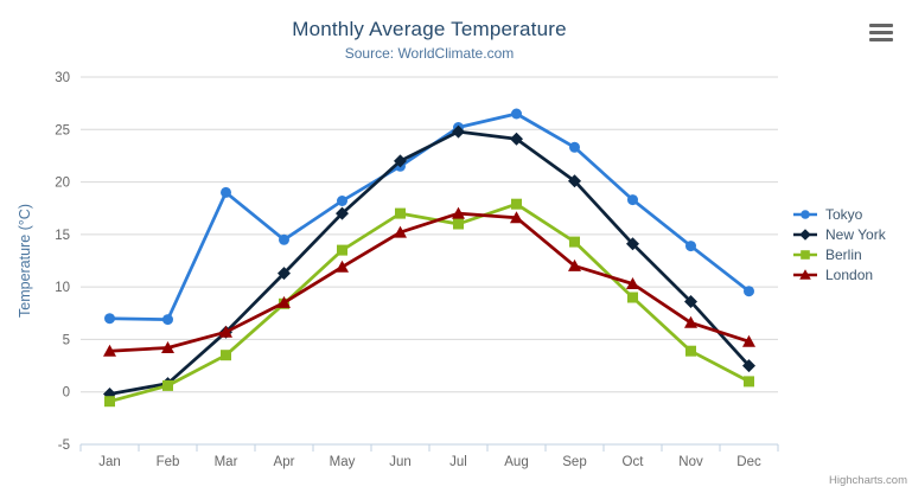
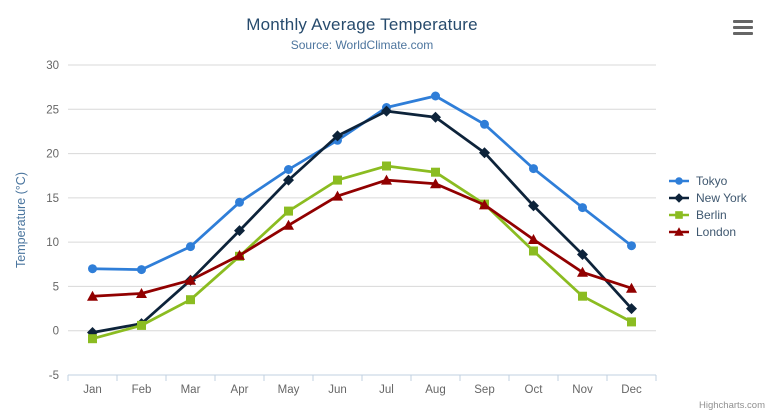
Tokyo/Mar: 19 -> 10
Berlin/Jul: 16 -> 19
London/Sep: 12 -> 14
